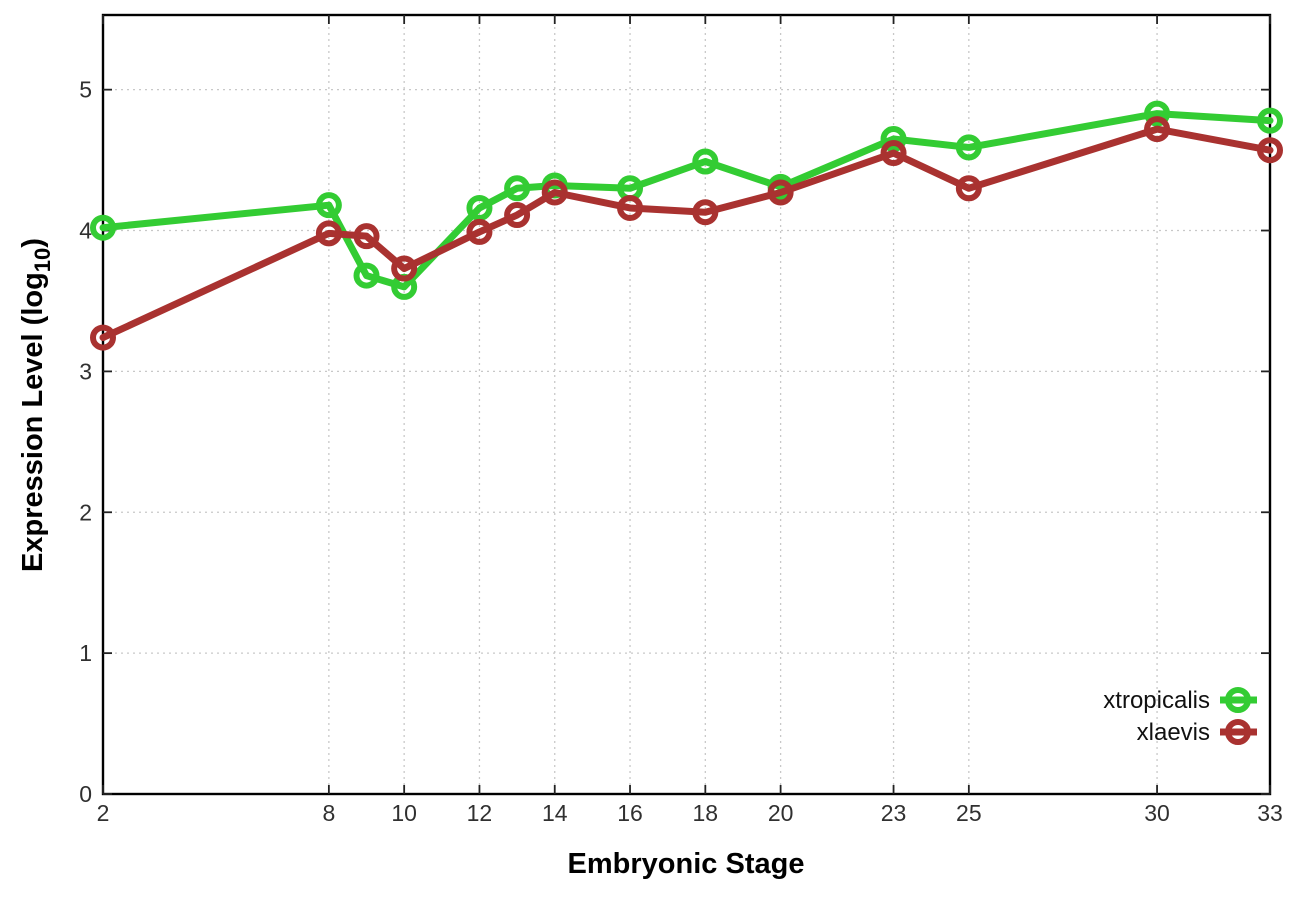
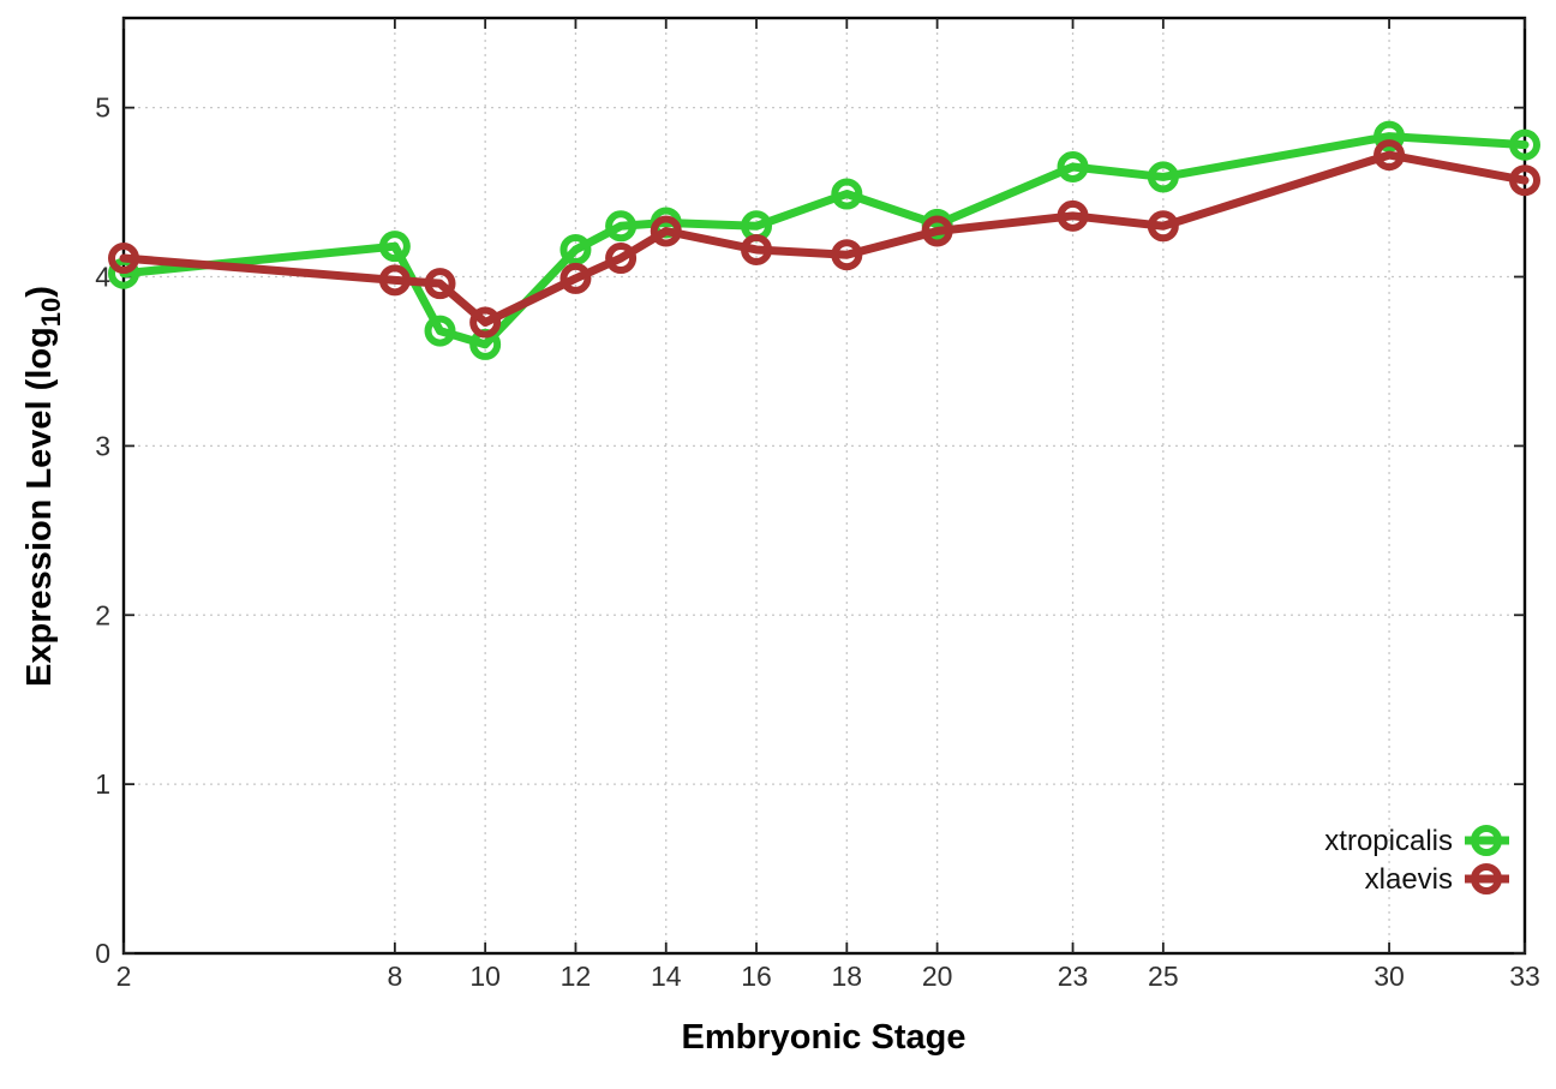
xlaevis/2: 3.24 -> 4.11
xlaevis/23: 4.55 -> 4.36
